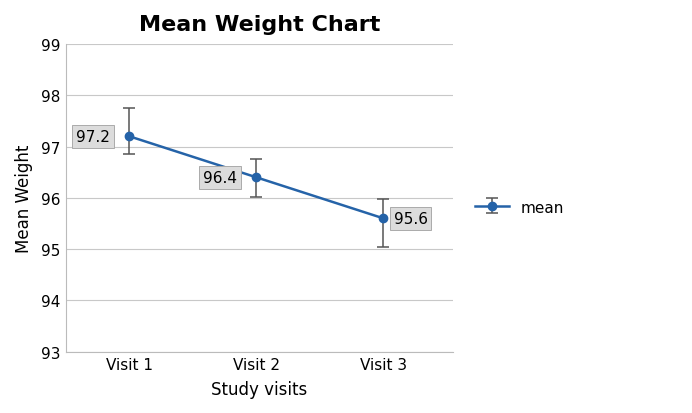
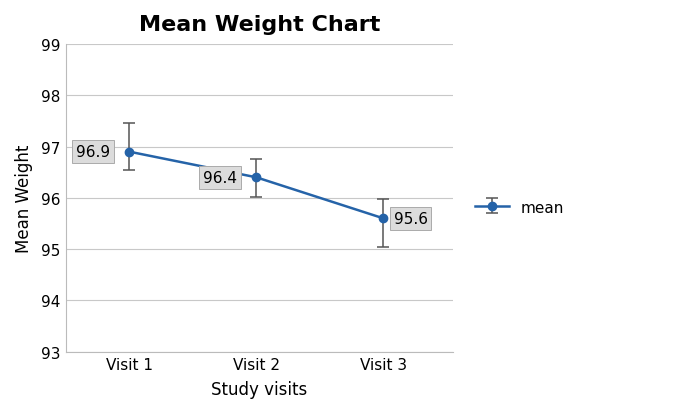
Visit 1: 97.2 -> 96.9
